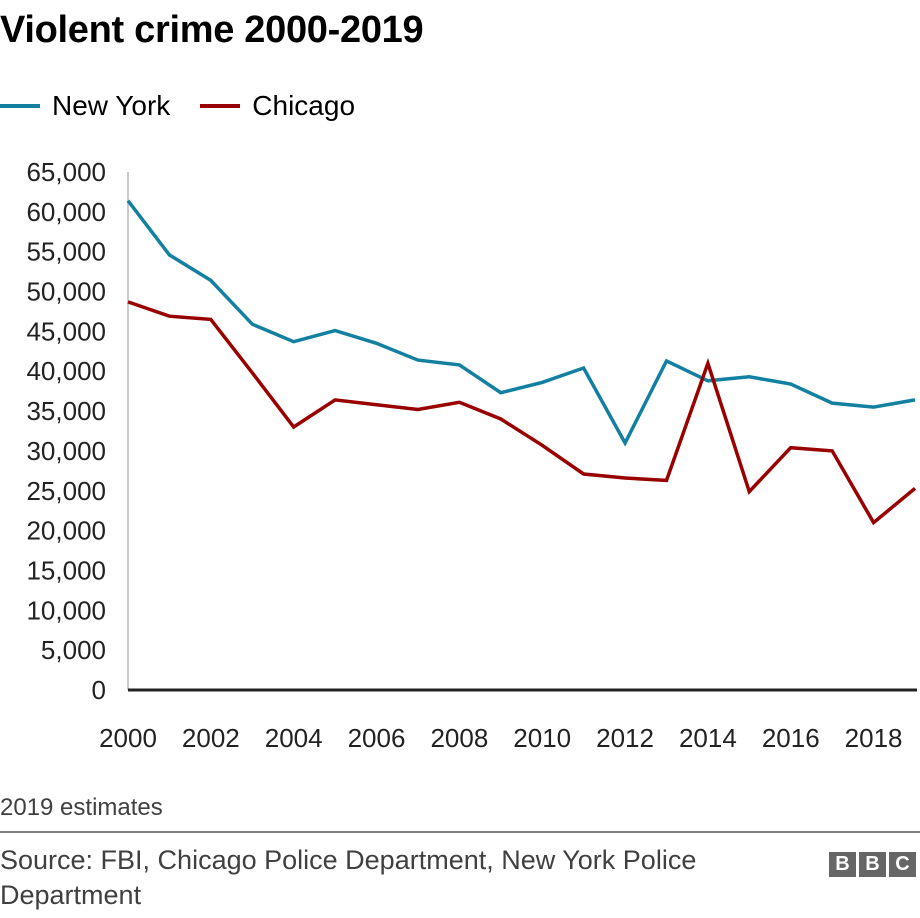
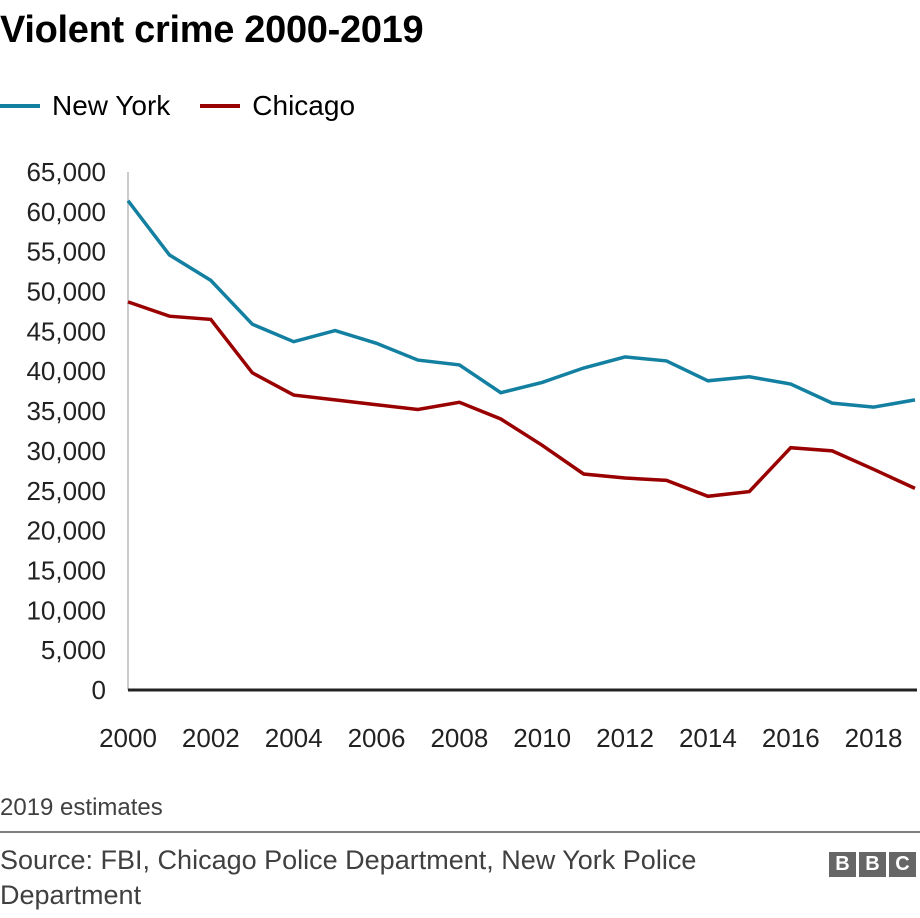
Chicago/2004: 33000 -> 37000
New York/2012: 31000 -> 42000
Chicago/2014: 41000 -> 24000
Chicago/2018: 21000 -> 28000
